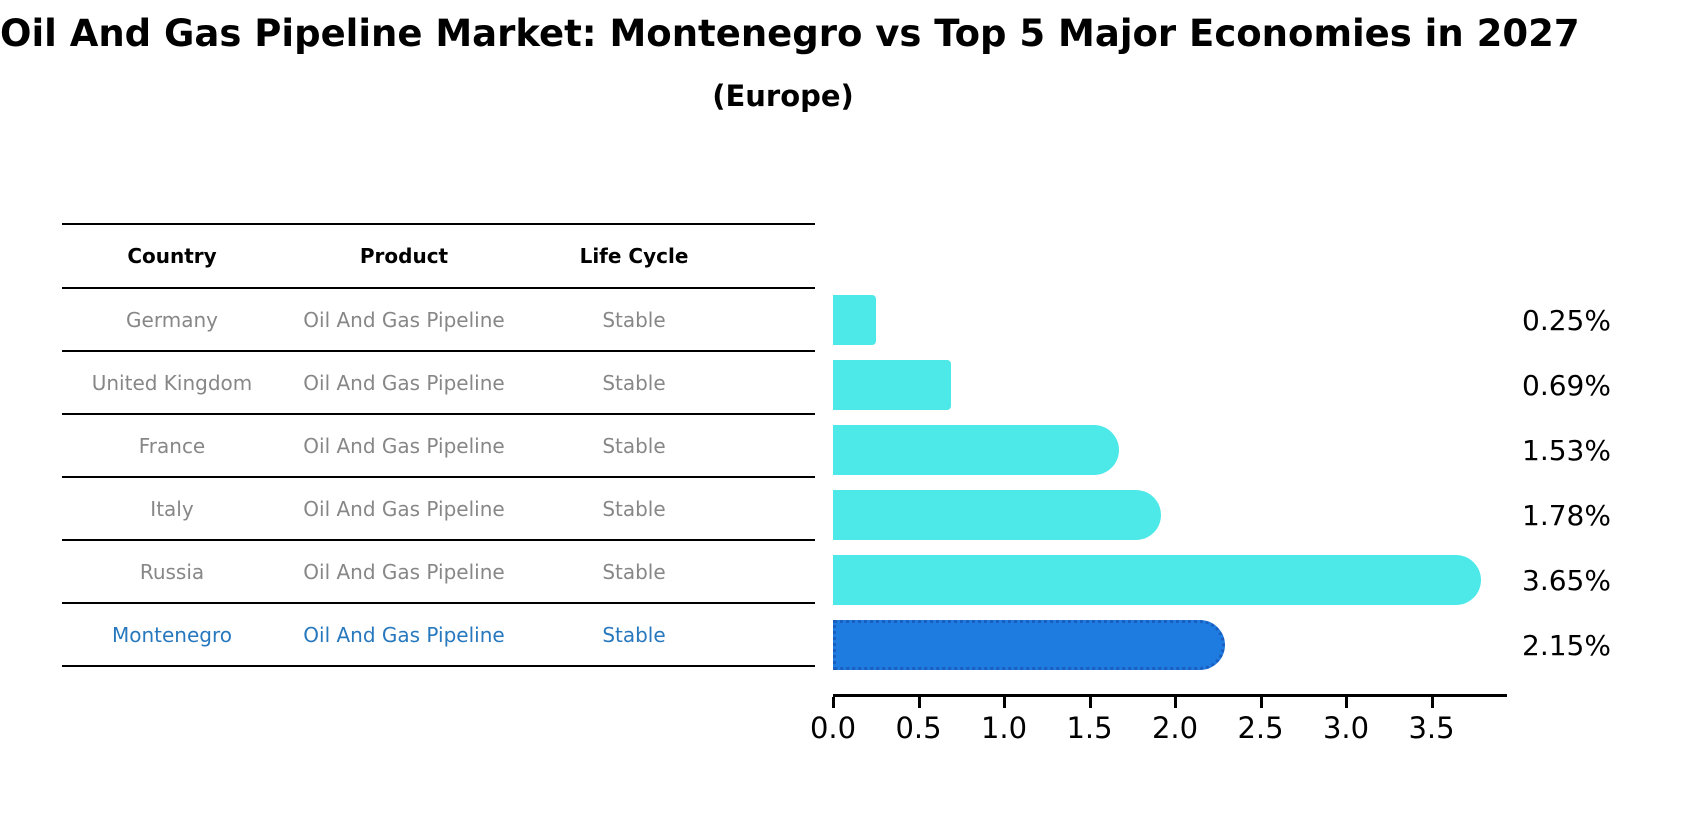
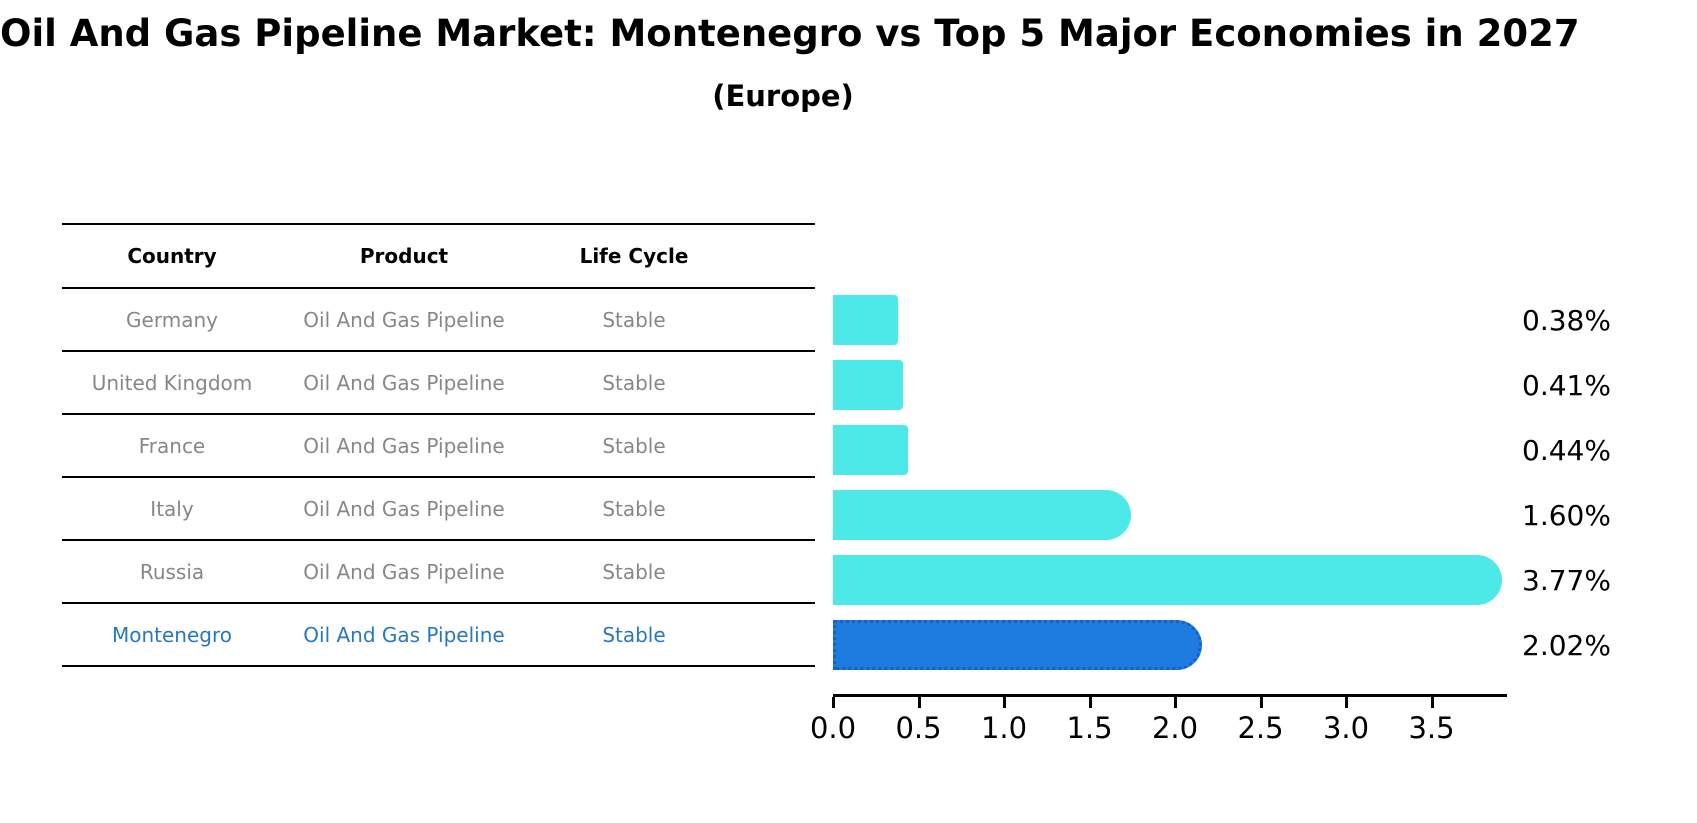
Germany: 0.25% -> 0.38%
United Kingdom: 0.69% -> 0.41%
France: 1.53% -> 0.44%
Italy: 1.78% -> 1.60%
Russia: 3.65% -> 3.77%
Montenegro: 2.15% -> 2.02%
